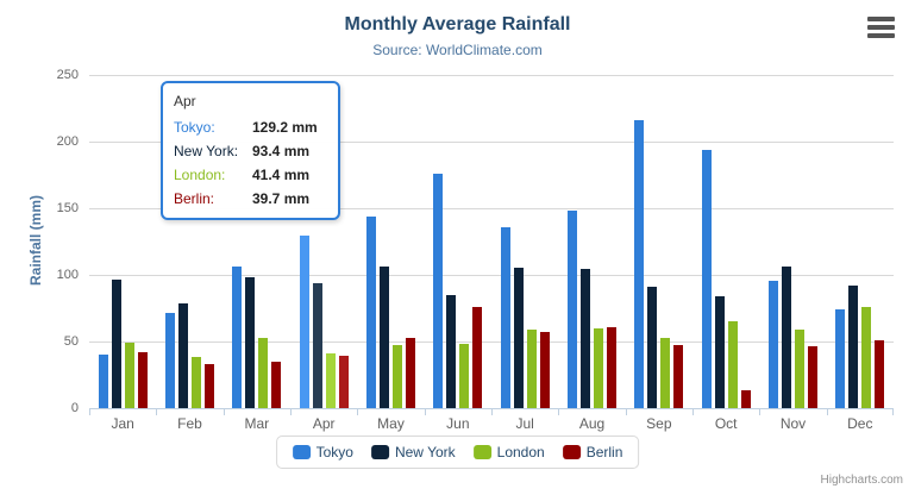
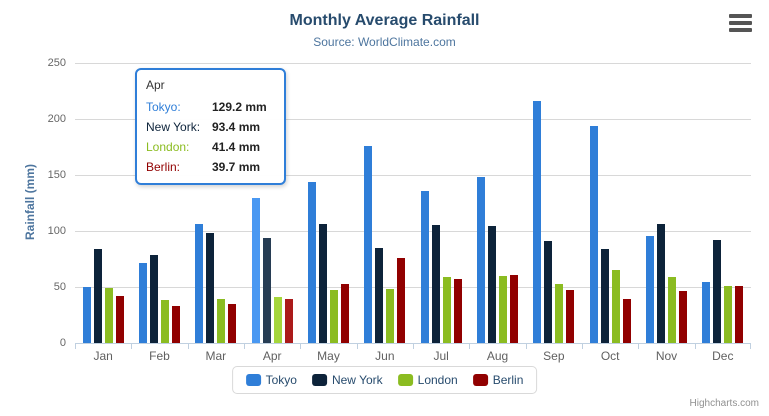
Tokyo/Jan: 40 -> 50
New York/Jan: 96 -> 84
London/Mar: 53 -> 39
Berlin/Oct: 13 -> 39
Tokyo/Dec: 74 -> 54
London/Dec: 76 -> 51
